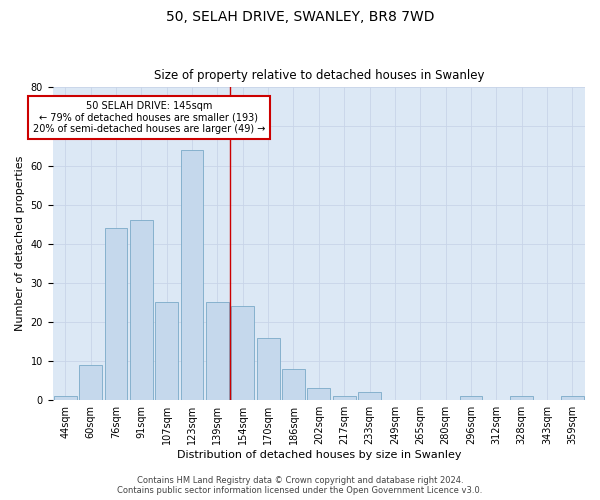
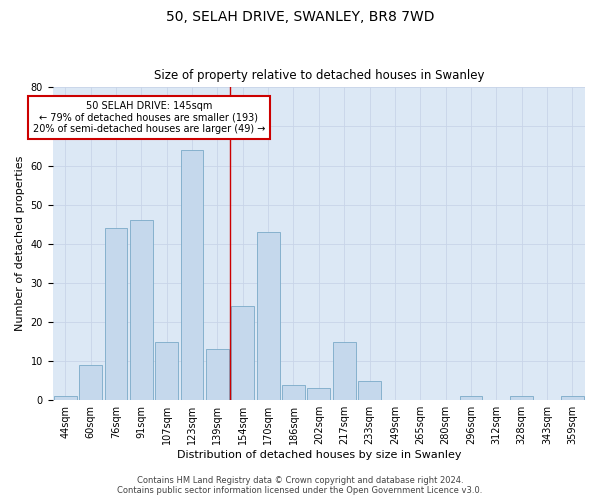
107sqm: 25 -> 15
139sqm: 25 -> 13
170sqm: 16 -> 43
186sqm: 8 -> 4
217sqm: 1 -> 15
233sqm: 2 -> 5
